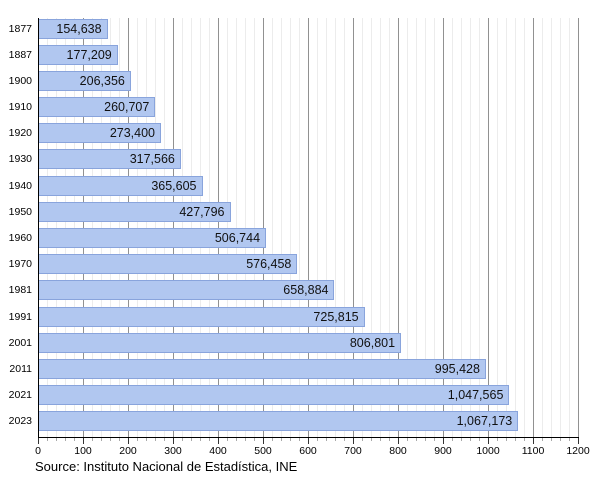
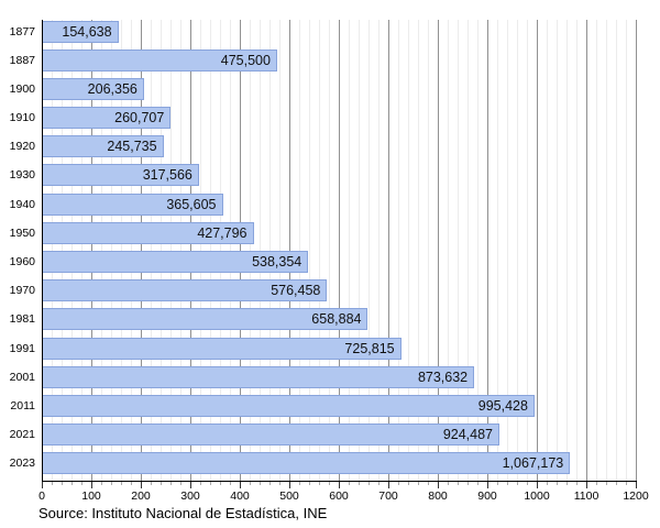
1887: 177,209 -> 475,500
1920: 273,400 -> 245,735
1960: 506,744 -> 538,354
2001: 806,801 -> 873,632
2021: 1,047,565 -> 924,487
